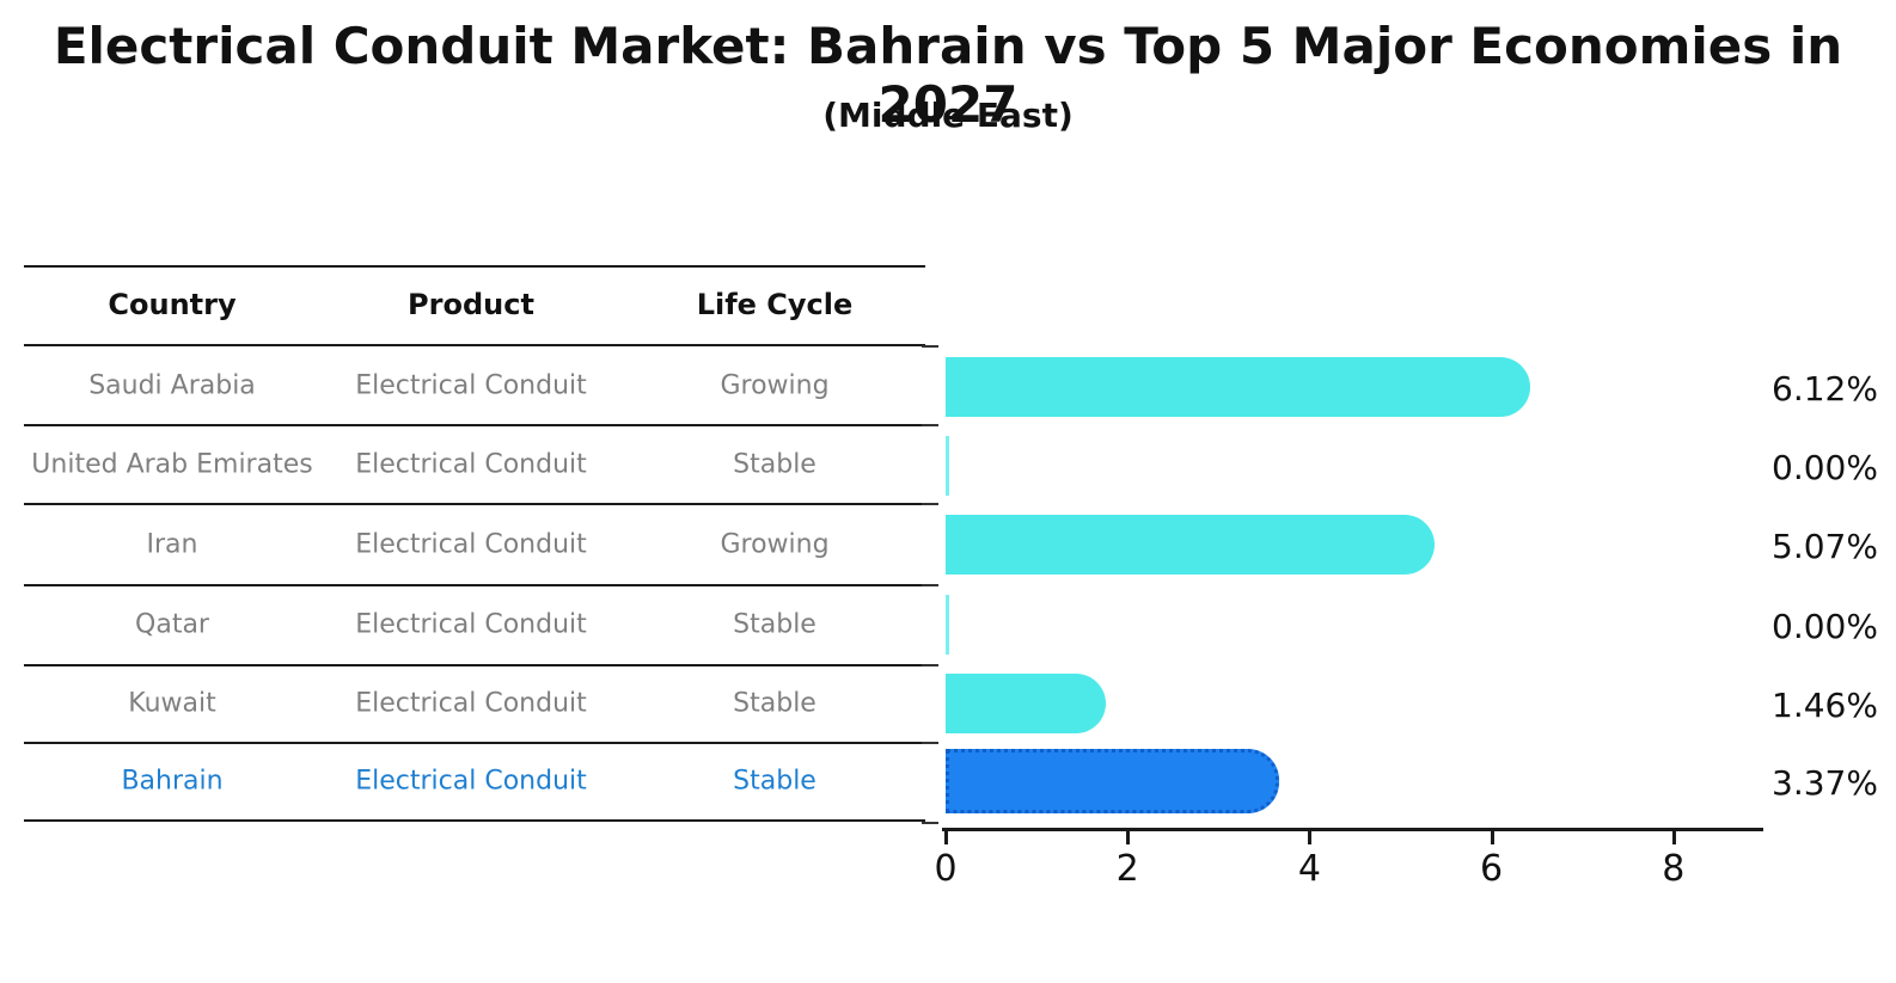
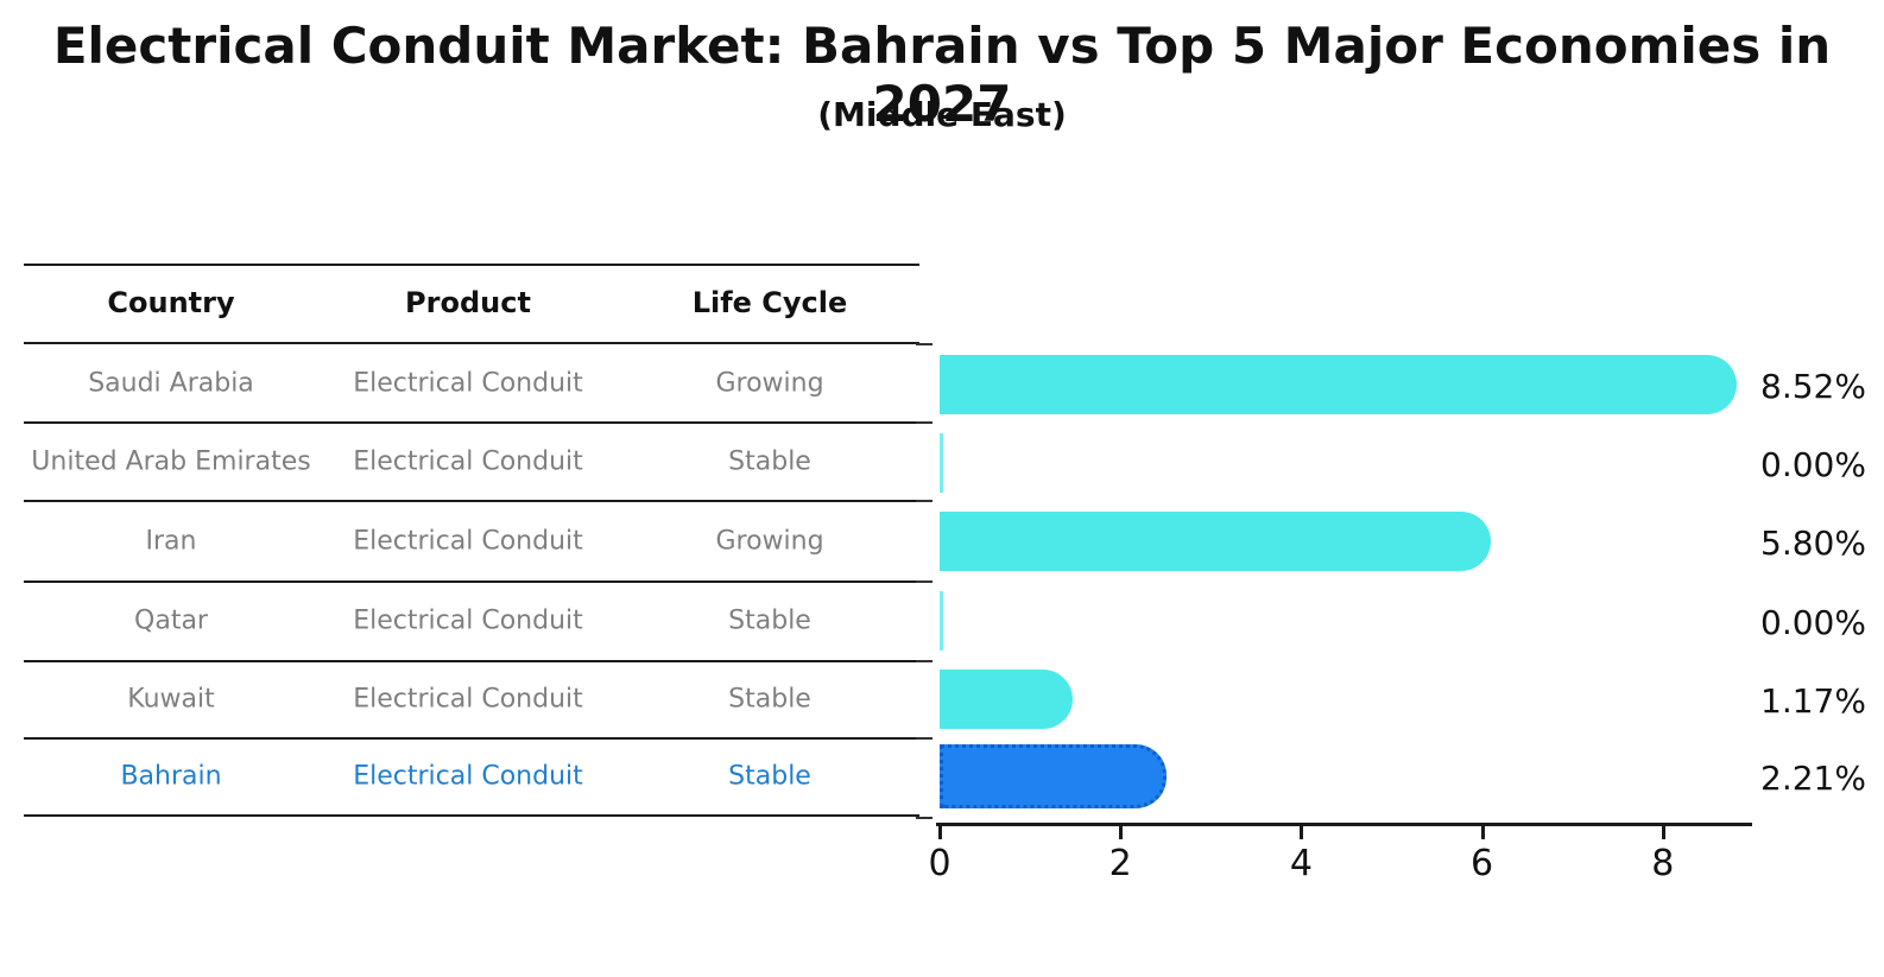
Saudi Arabia: 6.12% -> 8.52%
Iran: 5.07% -> 5.80%
Kuwait: 1.46% -> 1.17%
Bahrain: 3.37% -> 2.21%
